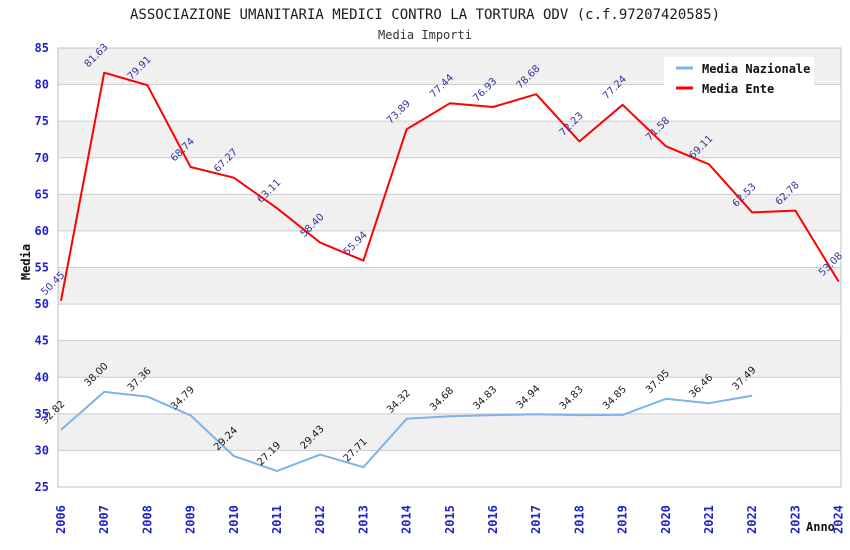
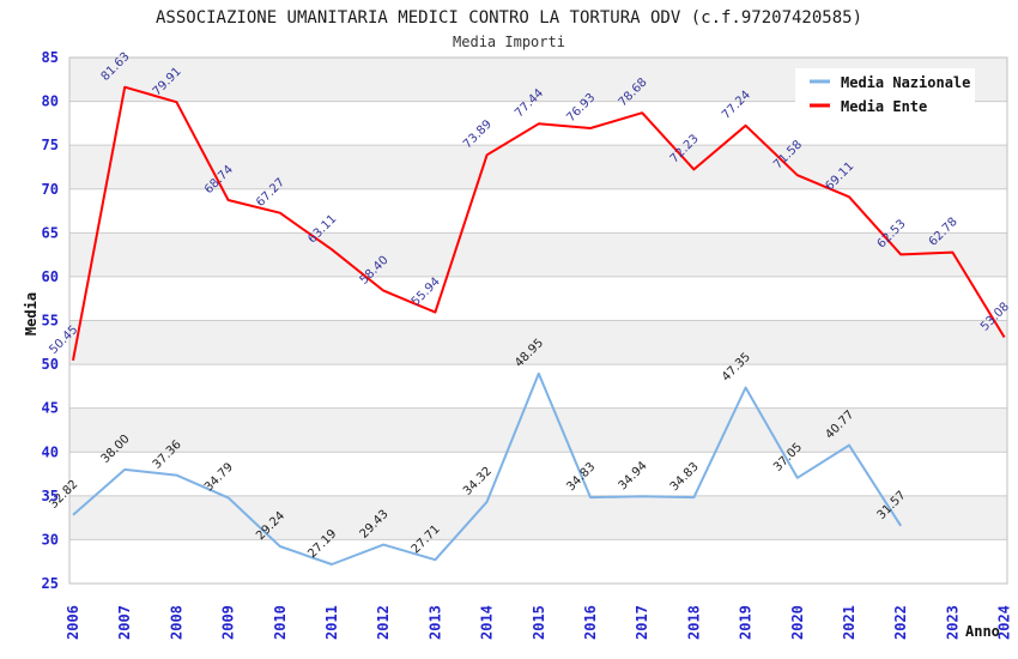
Media Nazionale/2015: 34.68 -> 48.95
Media Nazionale/2019: 34.85 -> 47.35
Media Nazionale/2021: 36.46 -> 40.77
Media Nazionale/2022: 37.49 -> 31.57
